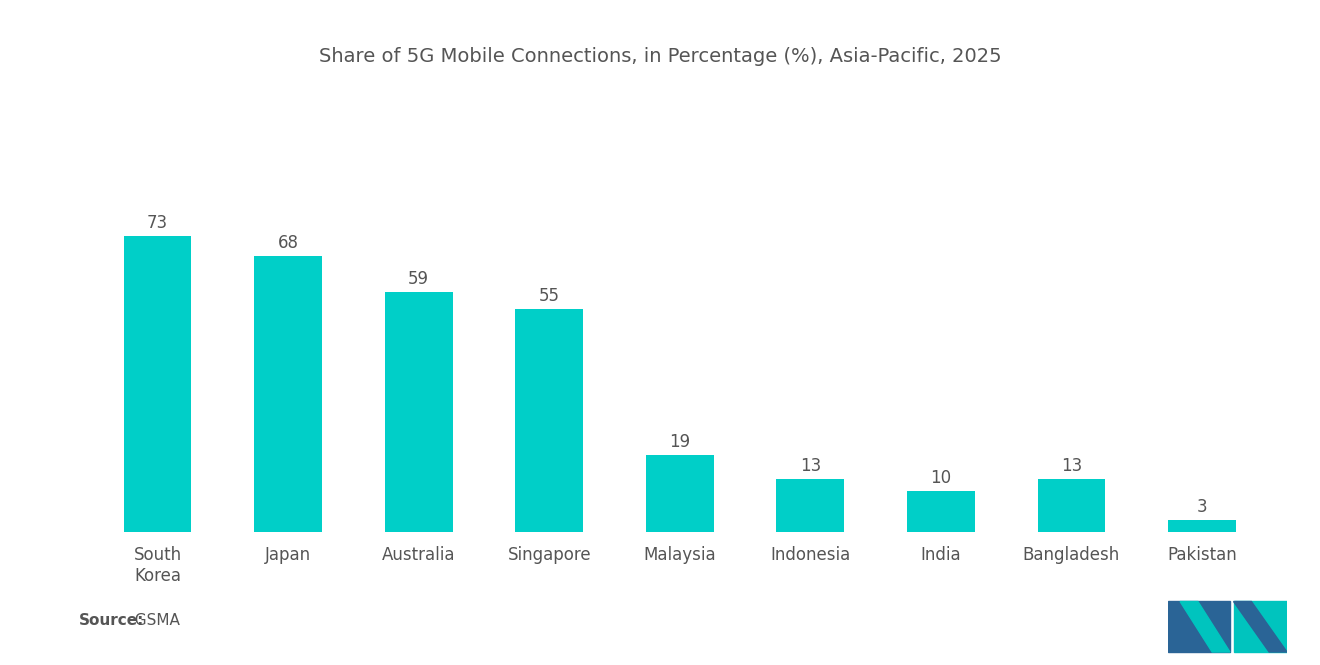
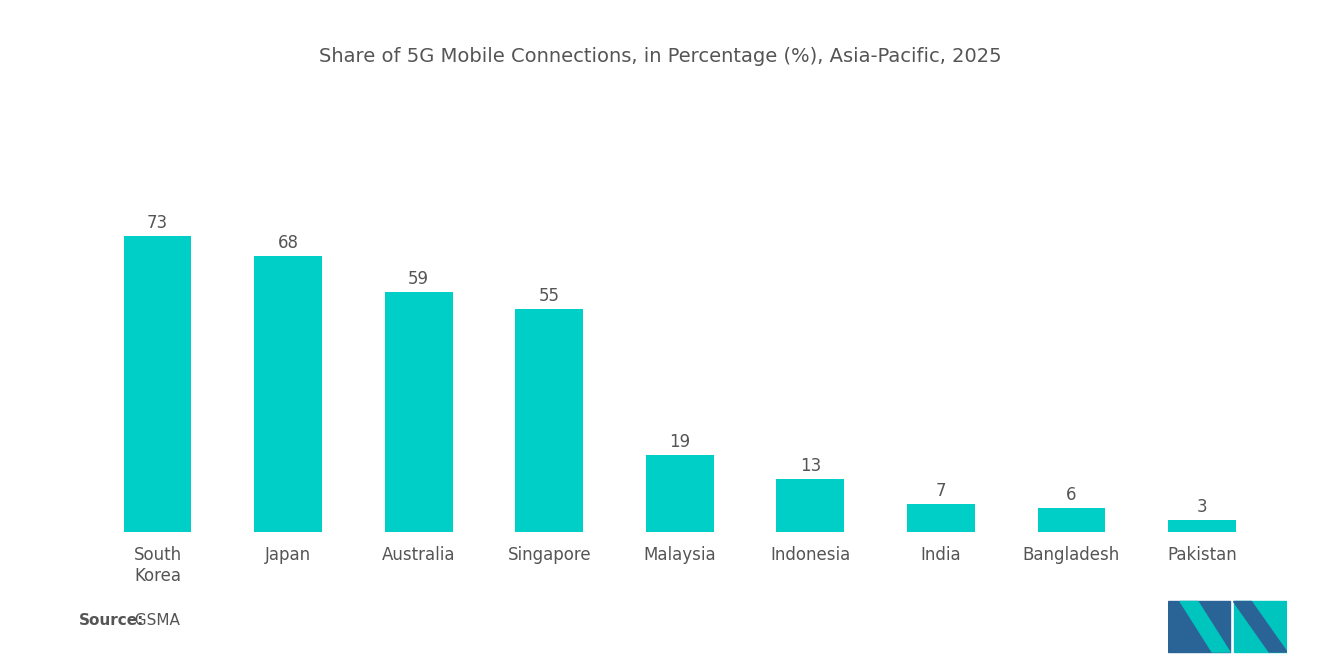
India: 10 -> 7
Bangladesh: 13 -> 6
